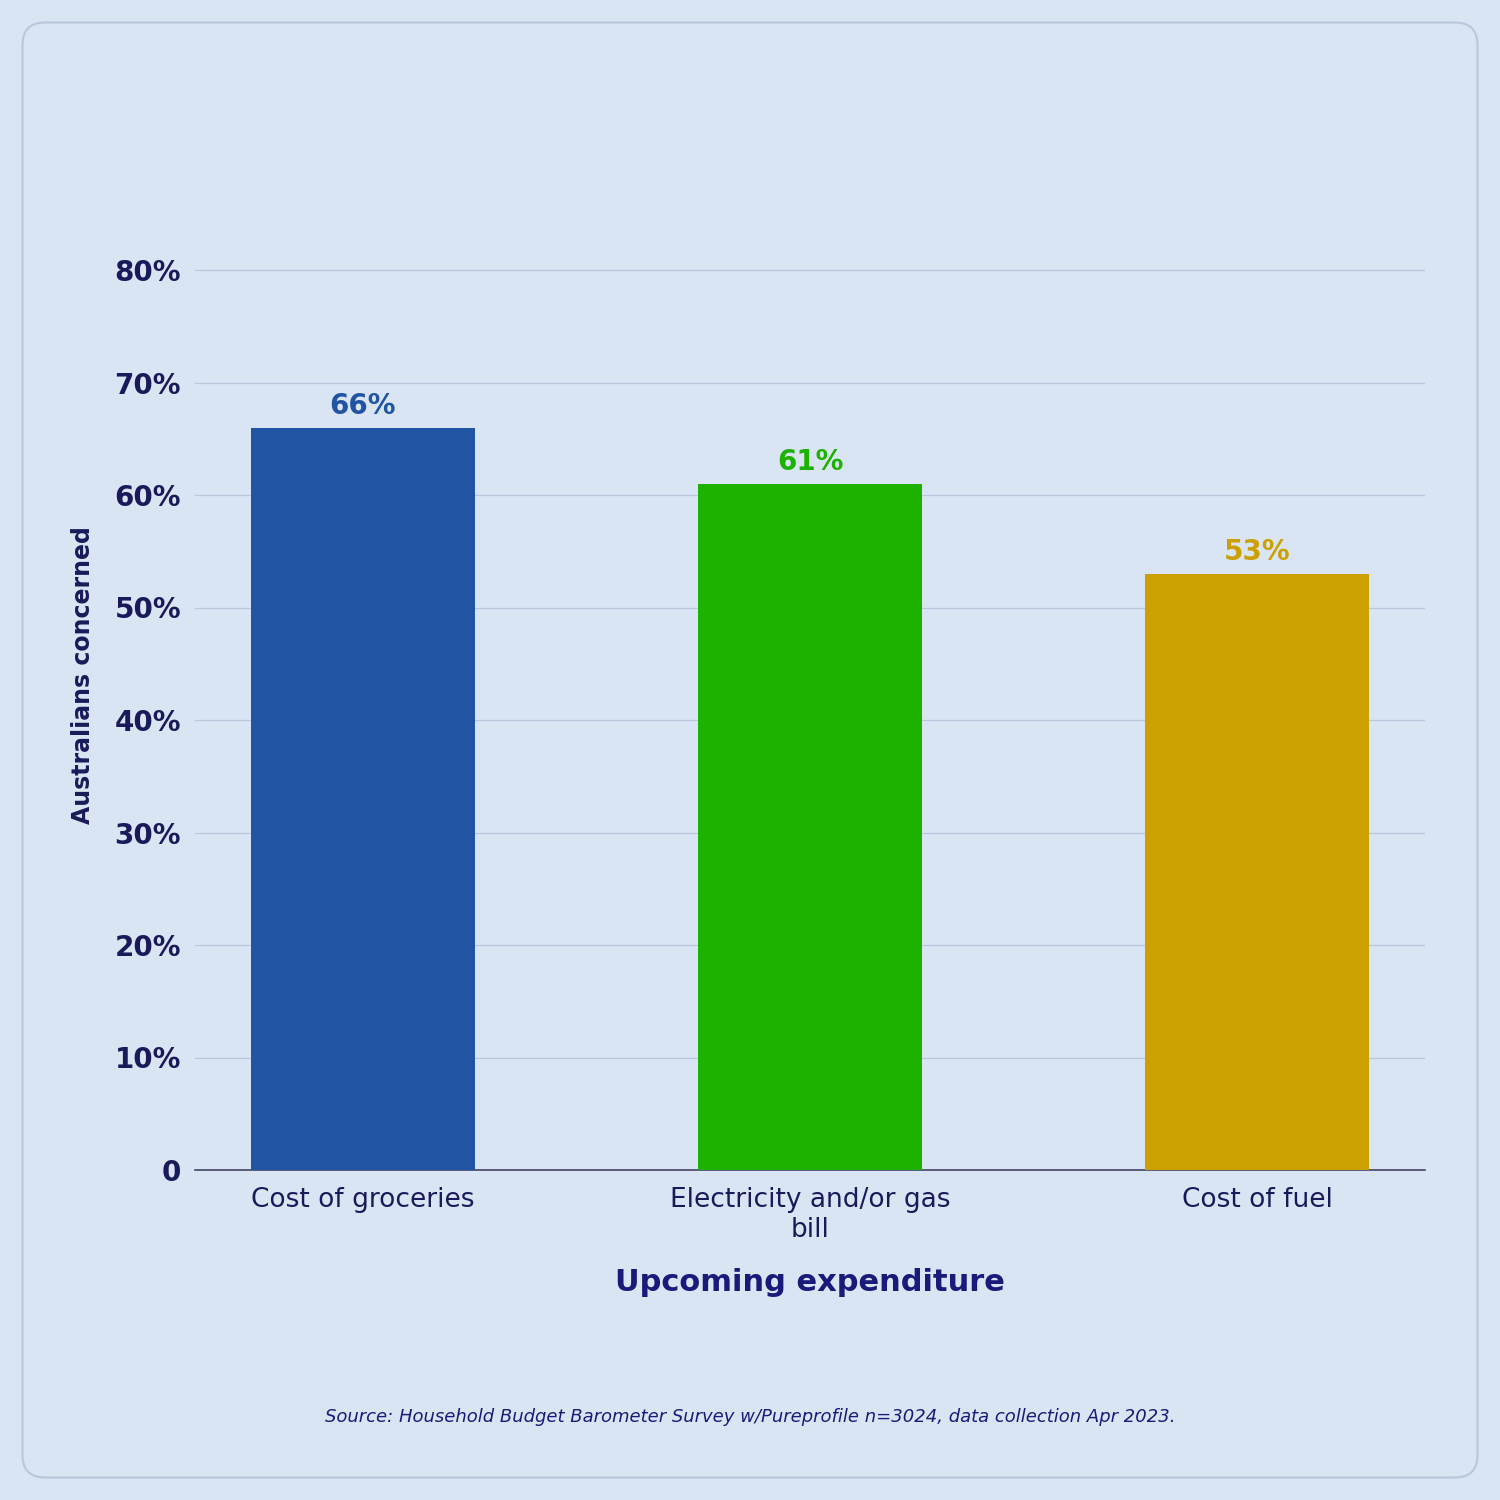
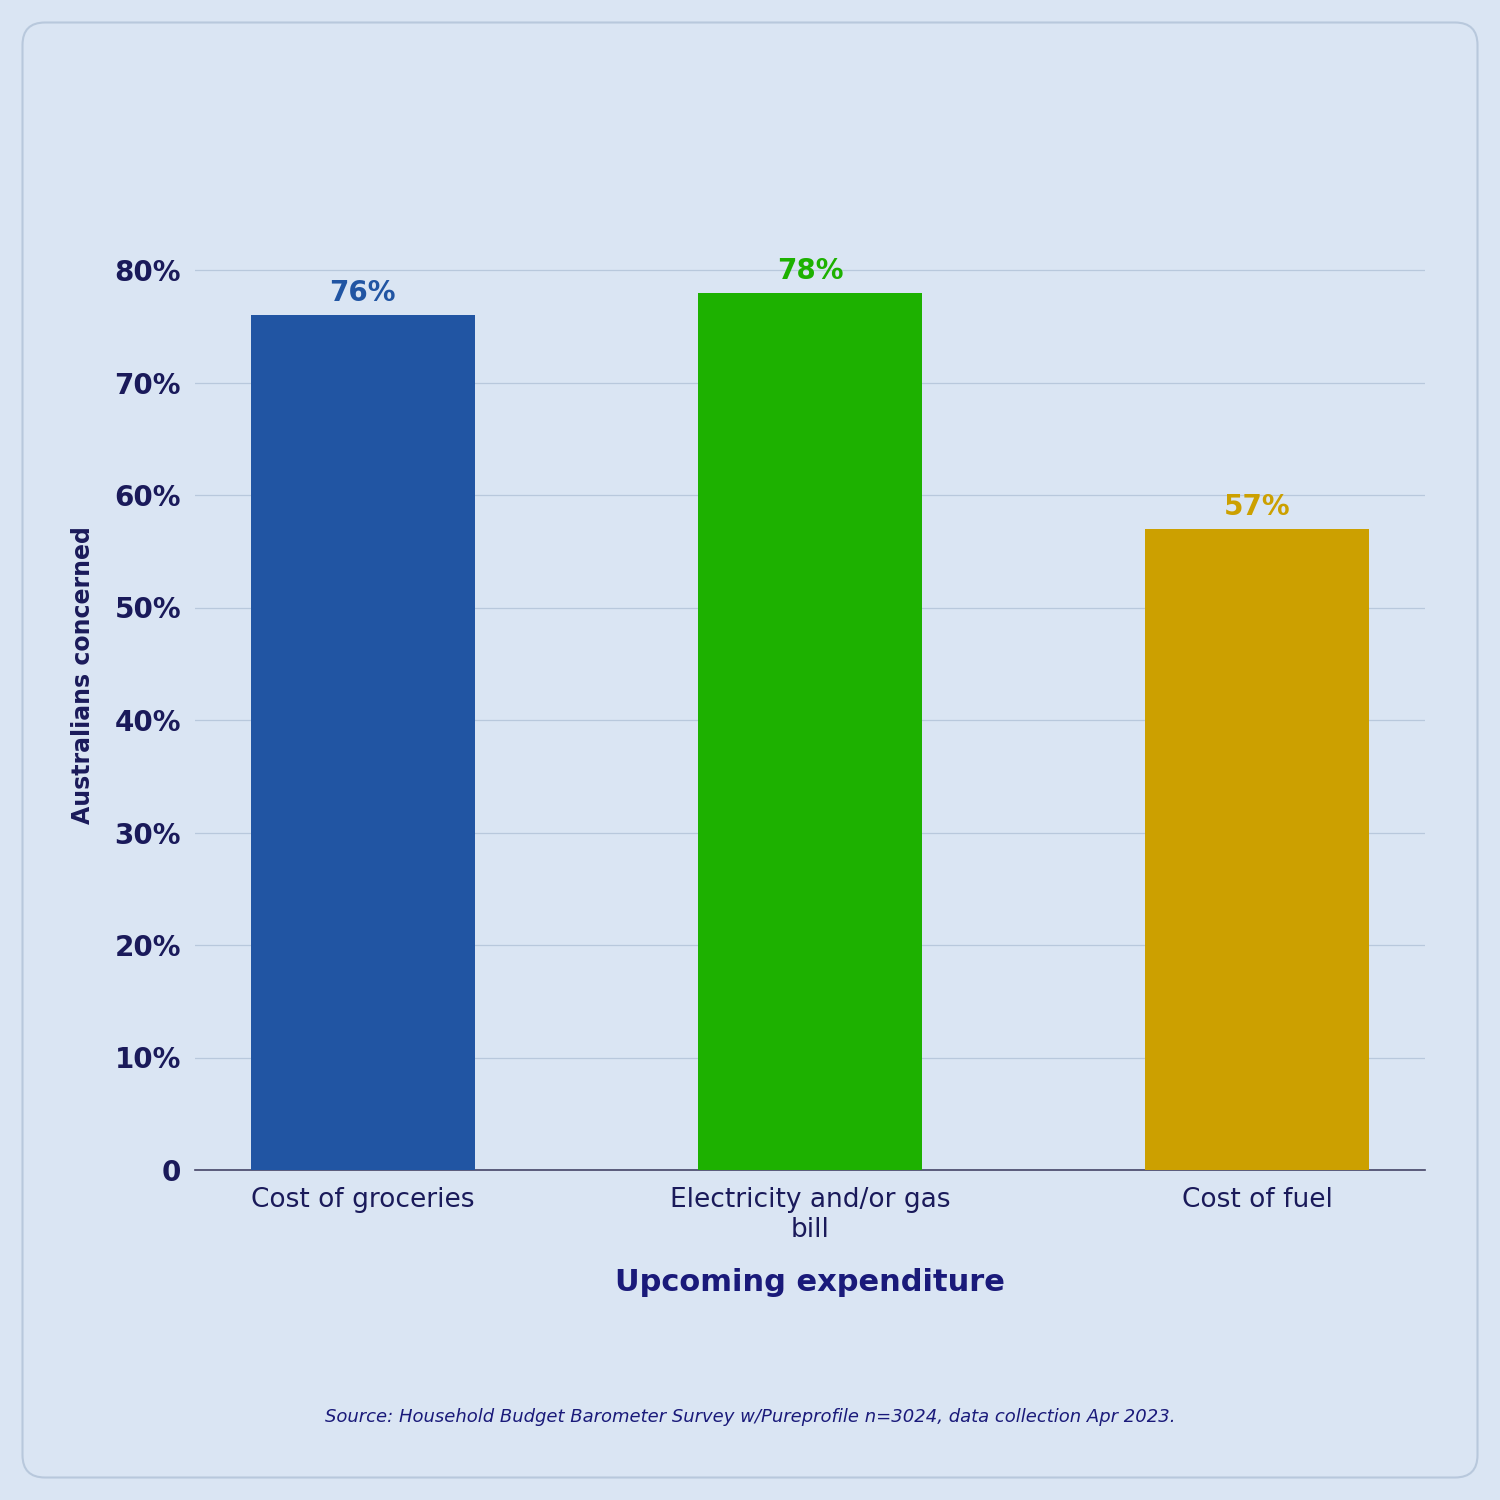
Cost of groceries: 66% -> 76%
Electricity and/or gas bill: 61% -> 78%
Cost of fuel: 53% -> 57%
